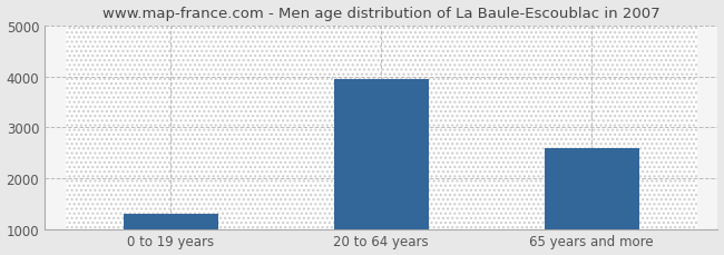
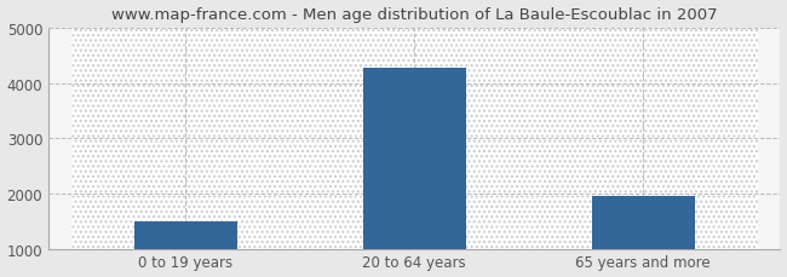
0 to 19 years: 1300 -> 1490
20 to 64 years: 3950 -> 4270
65 years and more: 2600 -> 1950
